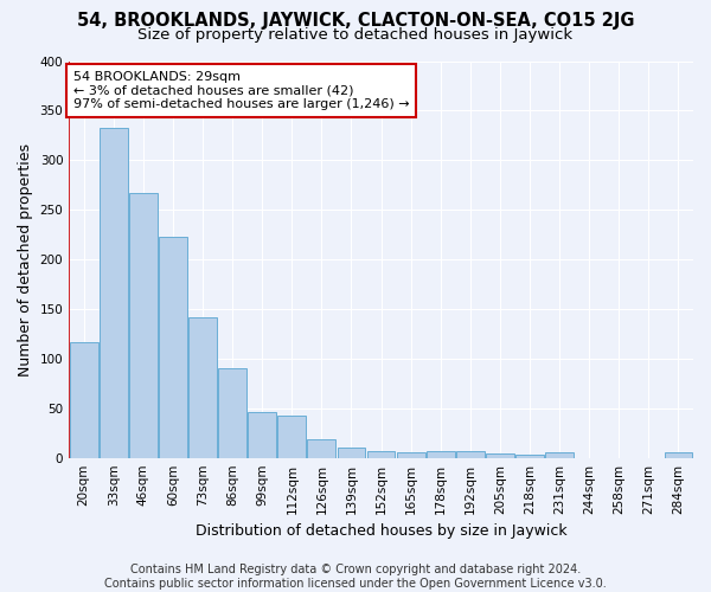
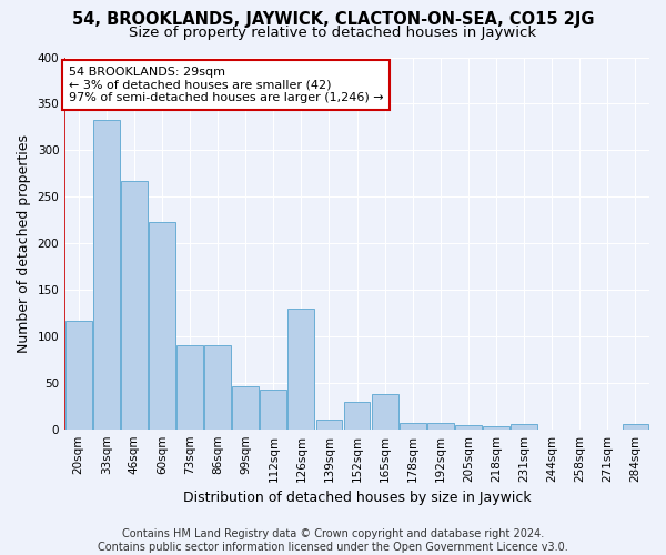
73sqm: 142 -> 90
126sqm: 19 -> 130
152sqm: 7 -> 30
165sqm: 5 -> 38
